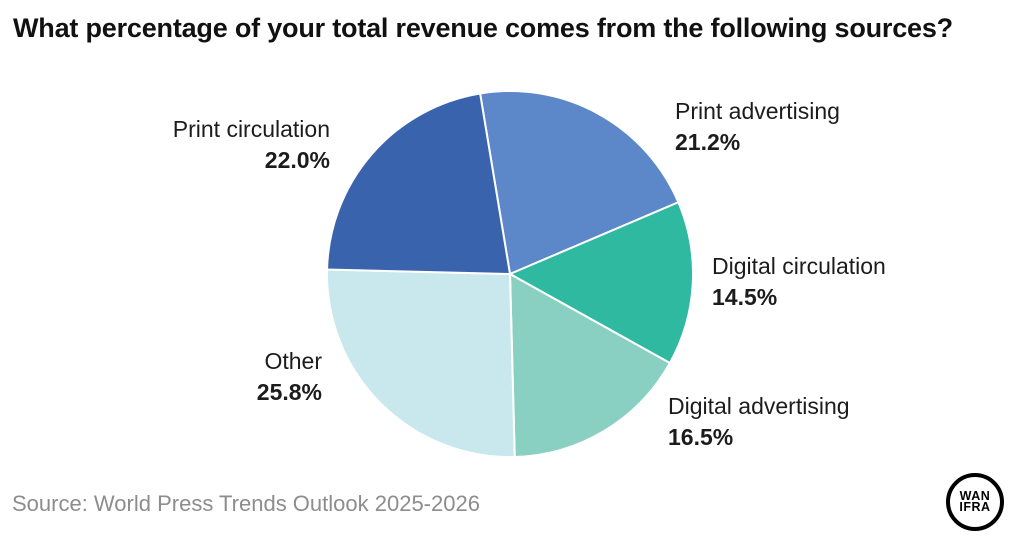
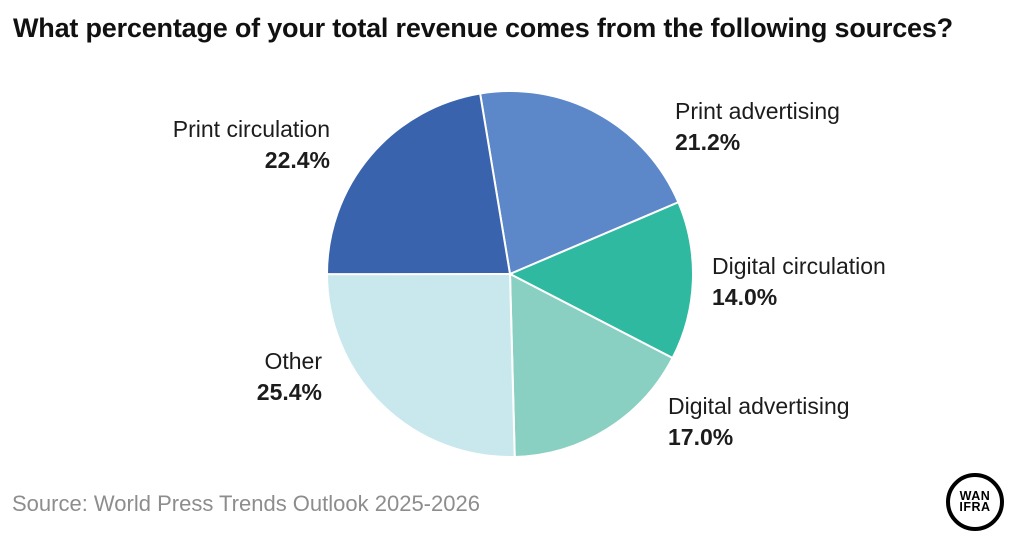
Digital circulation: 14.5% -> 14.0%
Digital advertising: 16.5% -> 17.0%
Other: 25.8% -> 25.4%
Print circulation: 22.0% -> 22.4%
